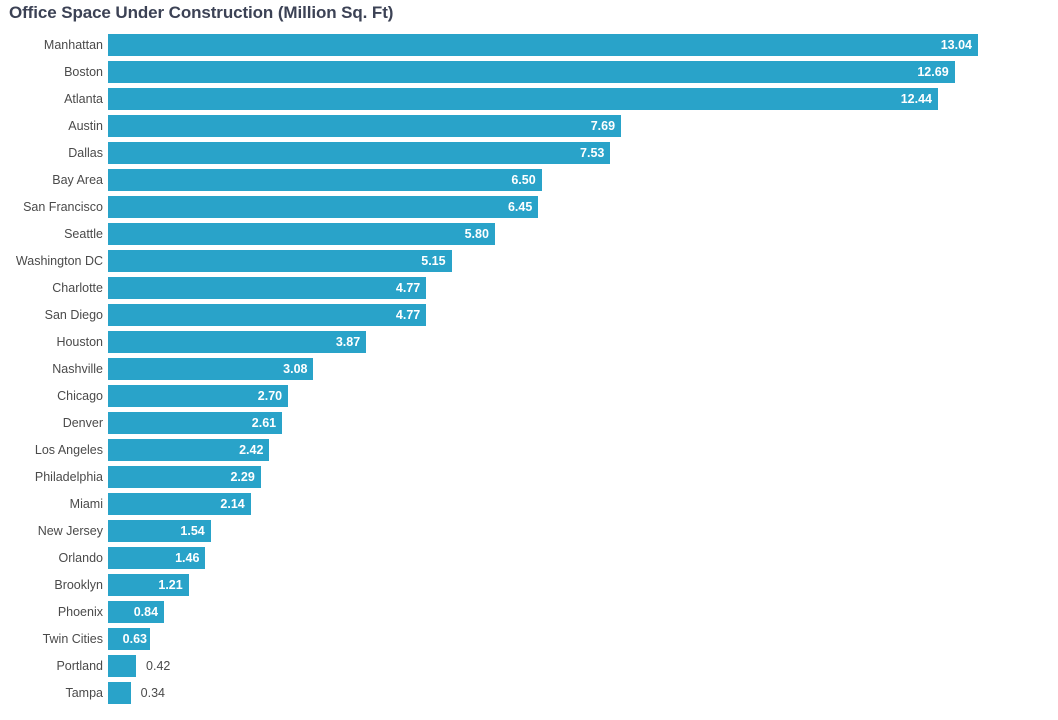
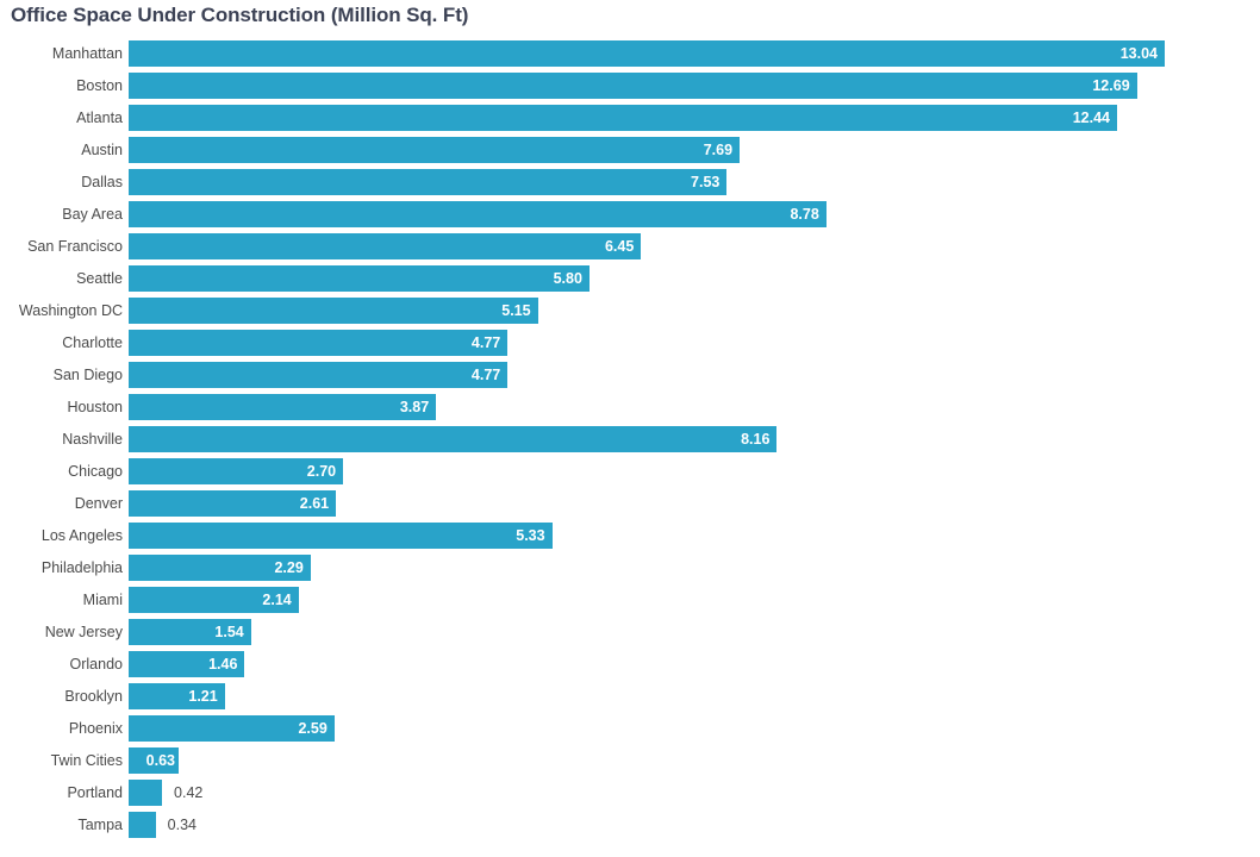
Bay Area: 6.50 -> 8.78
Nashville: 3.08 -> 8.16
Los Angeles: 2.42 -> 5.33
Phoenix: 0.84 -> 2.59
